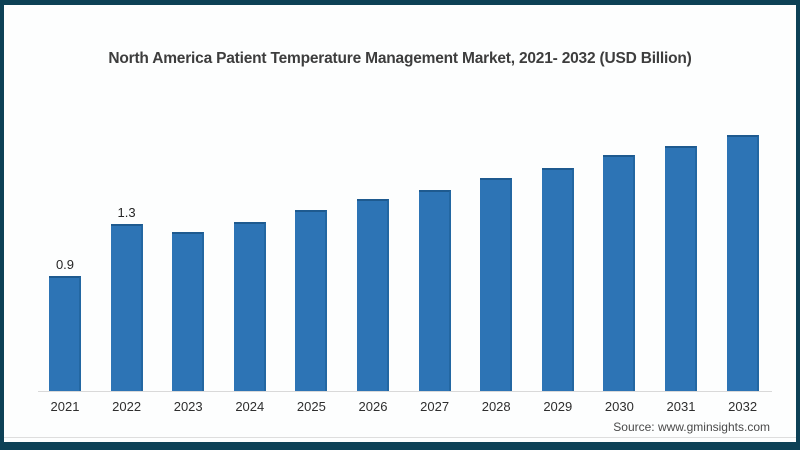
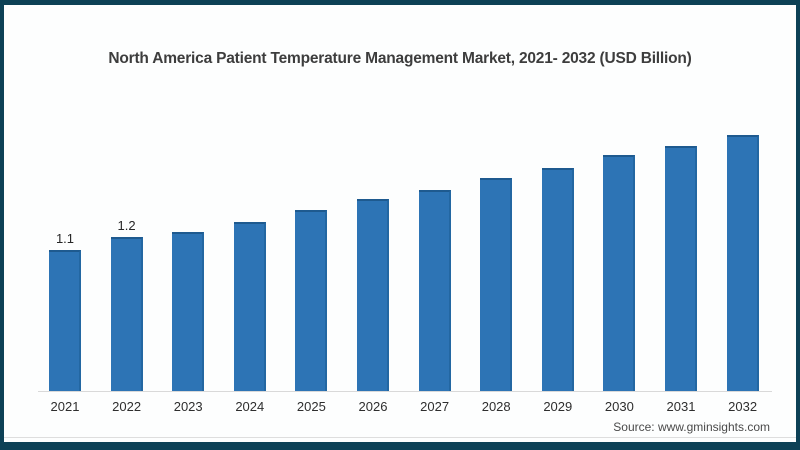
2021: 0.9 -> 1.1
2022: 1.3 -> 1.2
